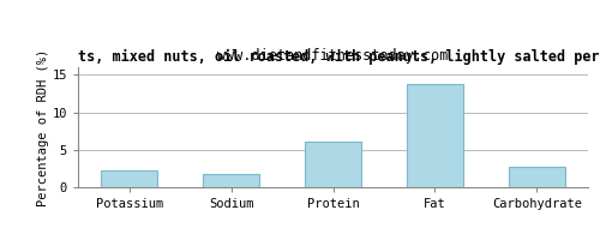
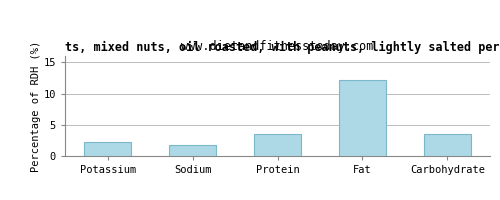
Protein: 6.1 -> 3.6
Fat: 13.7 -> 12.2
Carbohydrate: 2.7 -> 3.6
